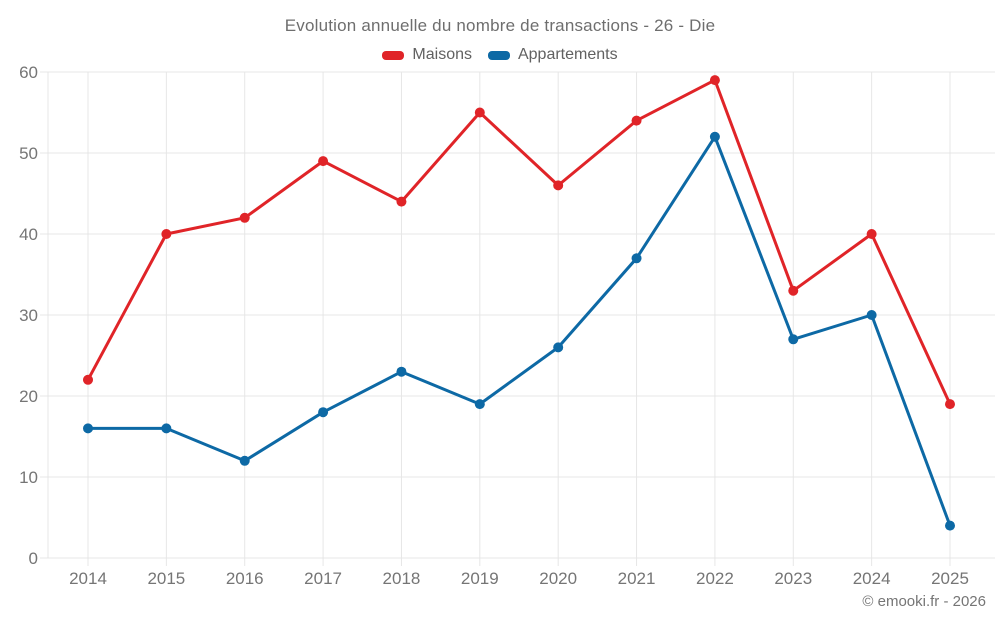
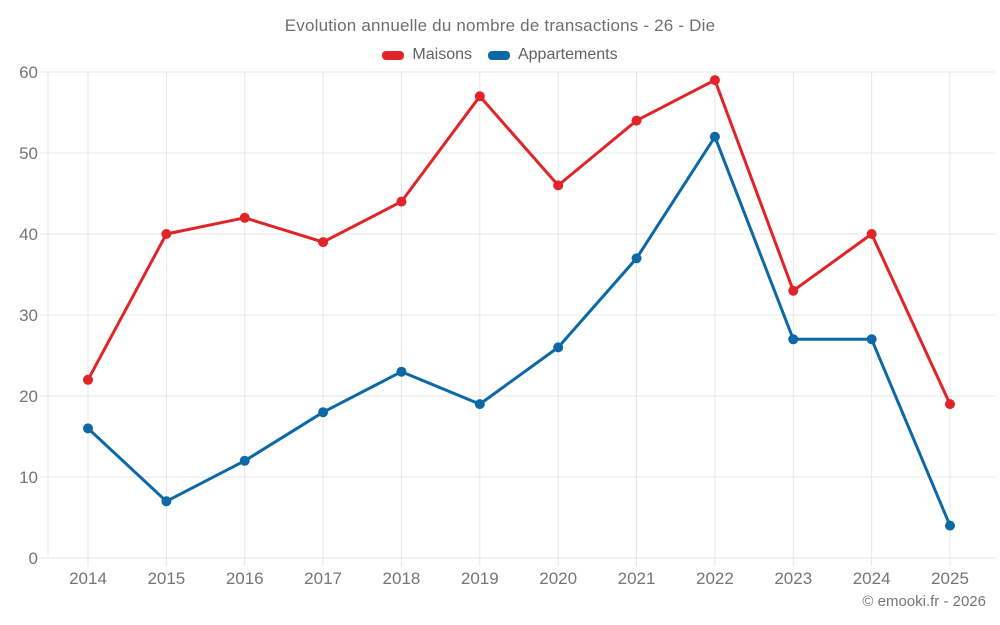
Appartements/2015: 16 -> 7
Maisons/2017: 49 -> 39
Maisons/2019: 55 -> 57
Appartements/2024: 30 -> 27
